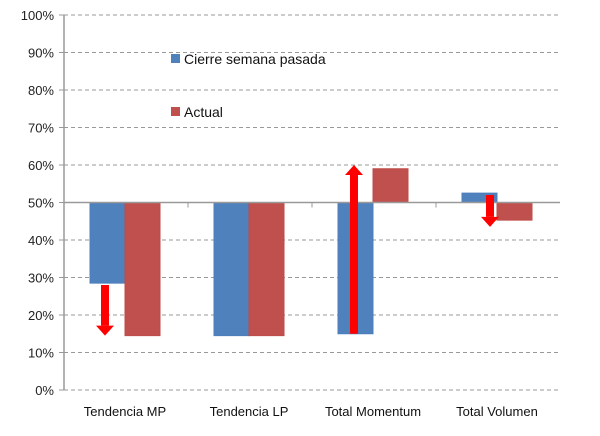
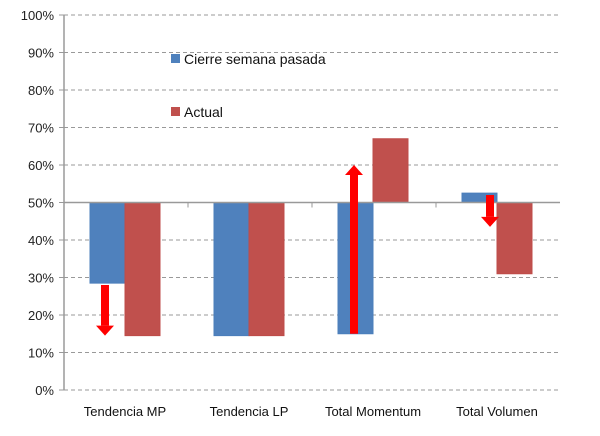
Actual/Total Momentum: 59% -> 67%
Actual/Total Volumen: 45% -> 31%
